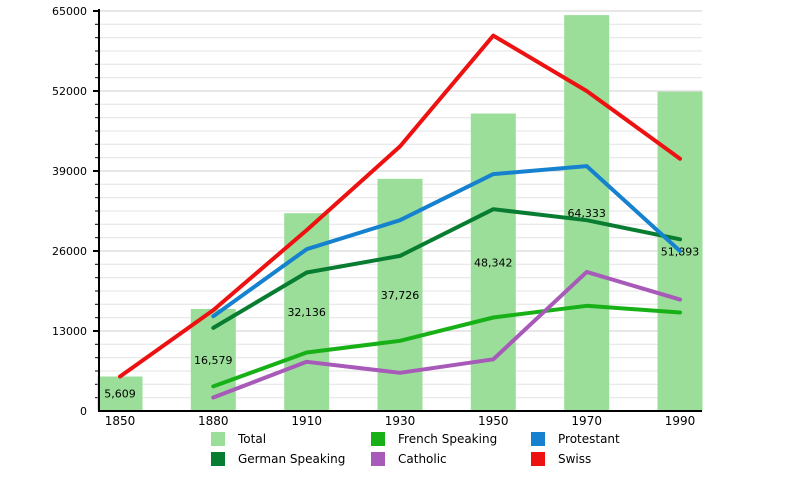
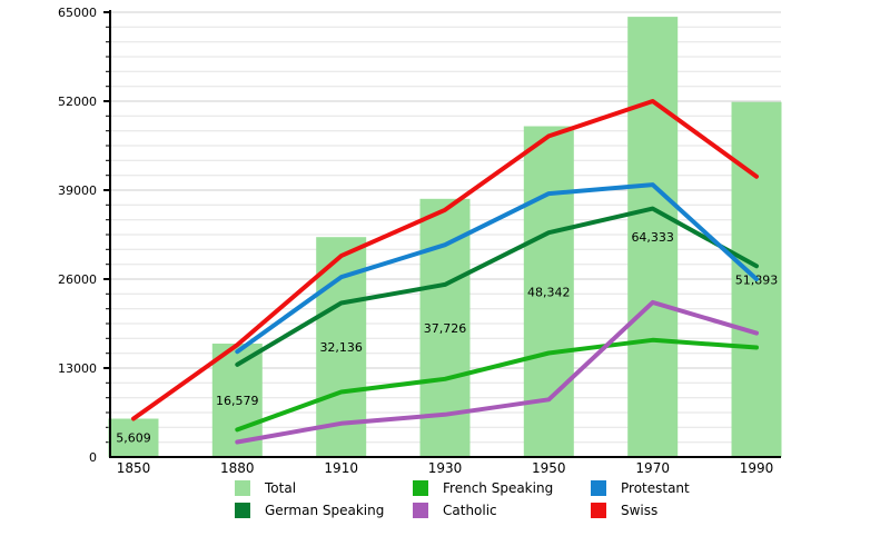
Catholic/1910: 8000 -> 5000
Swiss/1930: 43000 -> 36000
Swiss/1950: 61000 -> 47000
German Speaking/1970: 31000 -> 36000
